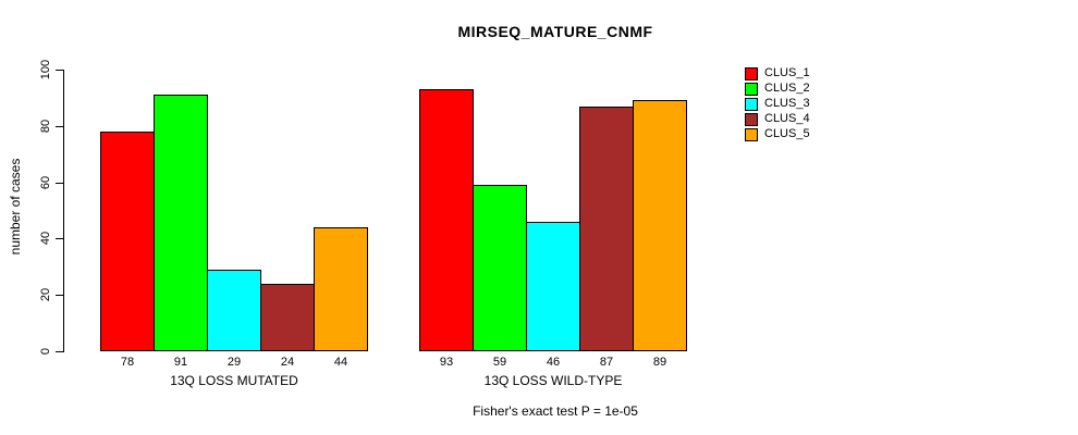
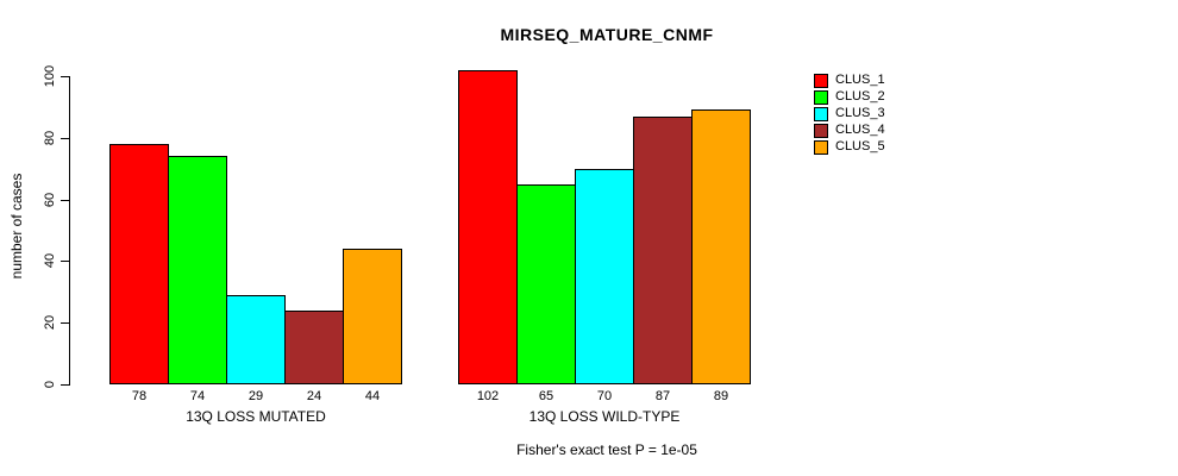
CLUS_2/13Q LOSS MUTATED: 91 -> 74
CLUS_1/13Q LOSS WILD-TYPE: 93 -> 102
CLUS_2/13Q LOSS WILD-TYPE: 59 -> 65
CLUS_3/13Q LOSS WILD-TYPE: 46 -> 70
